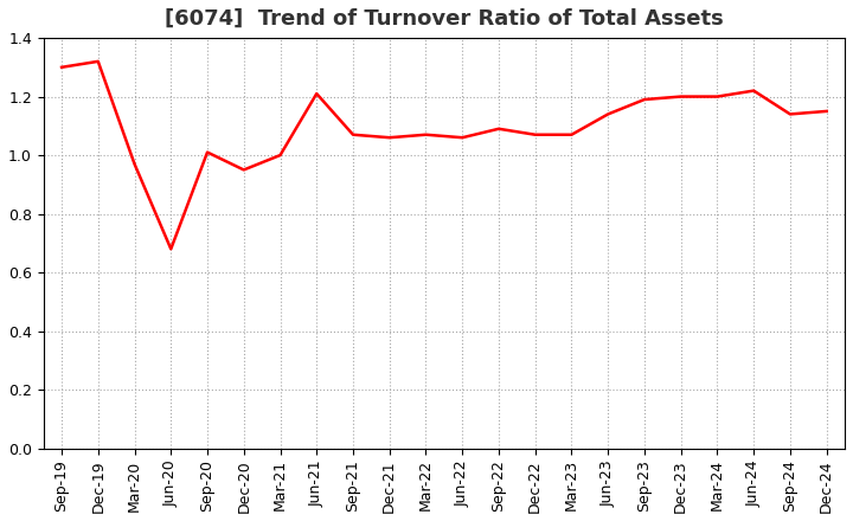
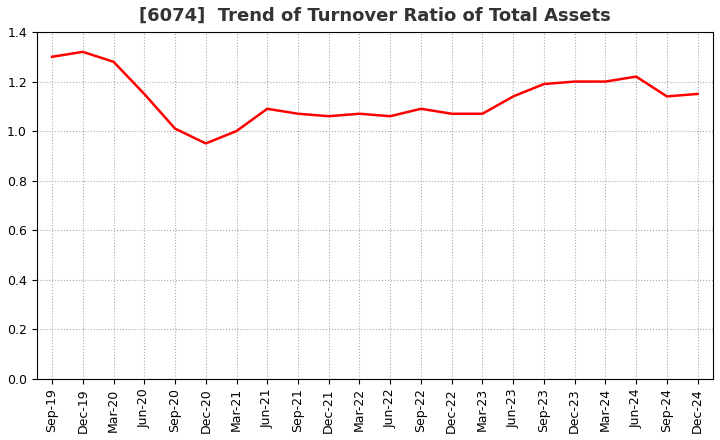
Mar-20: 0.97 -> 1.28
Jun-20: 0.68 -> 1.15
Jun-21: 1.21 -> 1.09
